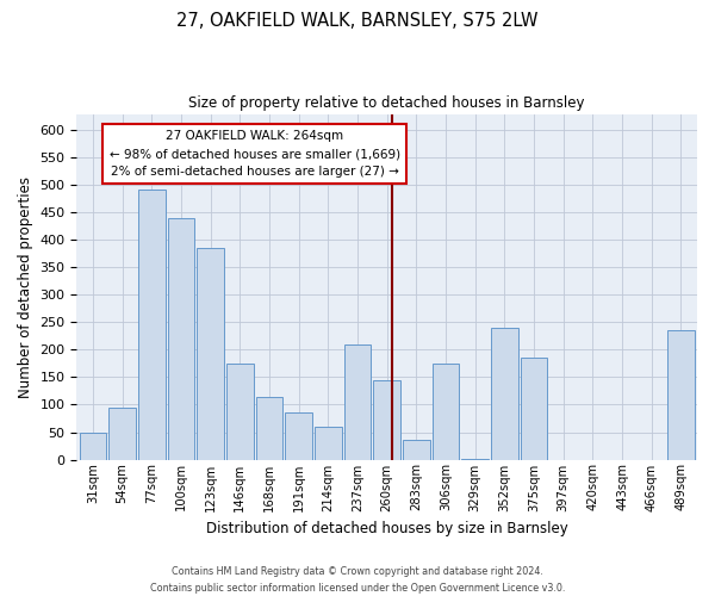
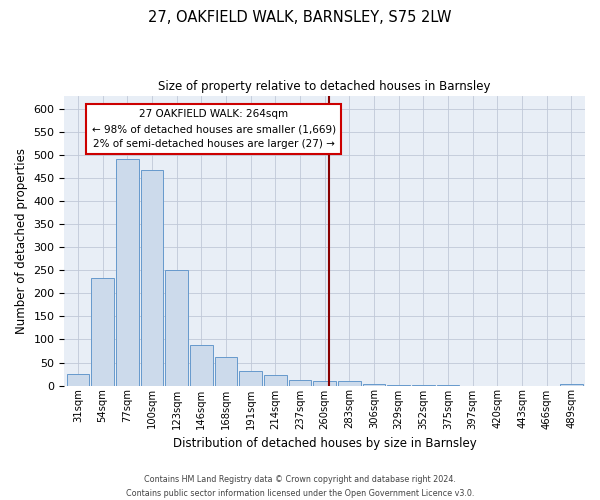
31sqm: 50 -> 26
54sqm: 95 -> 233
100sqm: 440 -> 469
123sqm: 385 -> 250
146sqm: 175 -> 89
168sqm: 115 -> 63
191sqm: 85 -> 31
214sqm: 60 -> 23
237sqm: 210 -> 13
260sqm: 145 -> 10
283sqm: 35 -> 10
306sqm: 175 -> 3
352sqm: 240 -> 1
375sqm: 185 -> 1
489sqm: 235 -> 4
